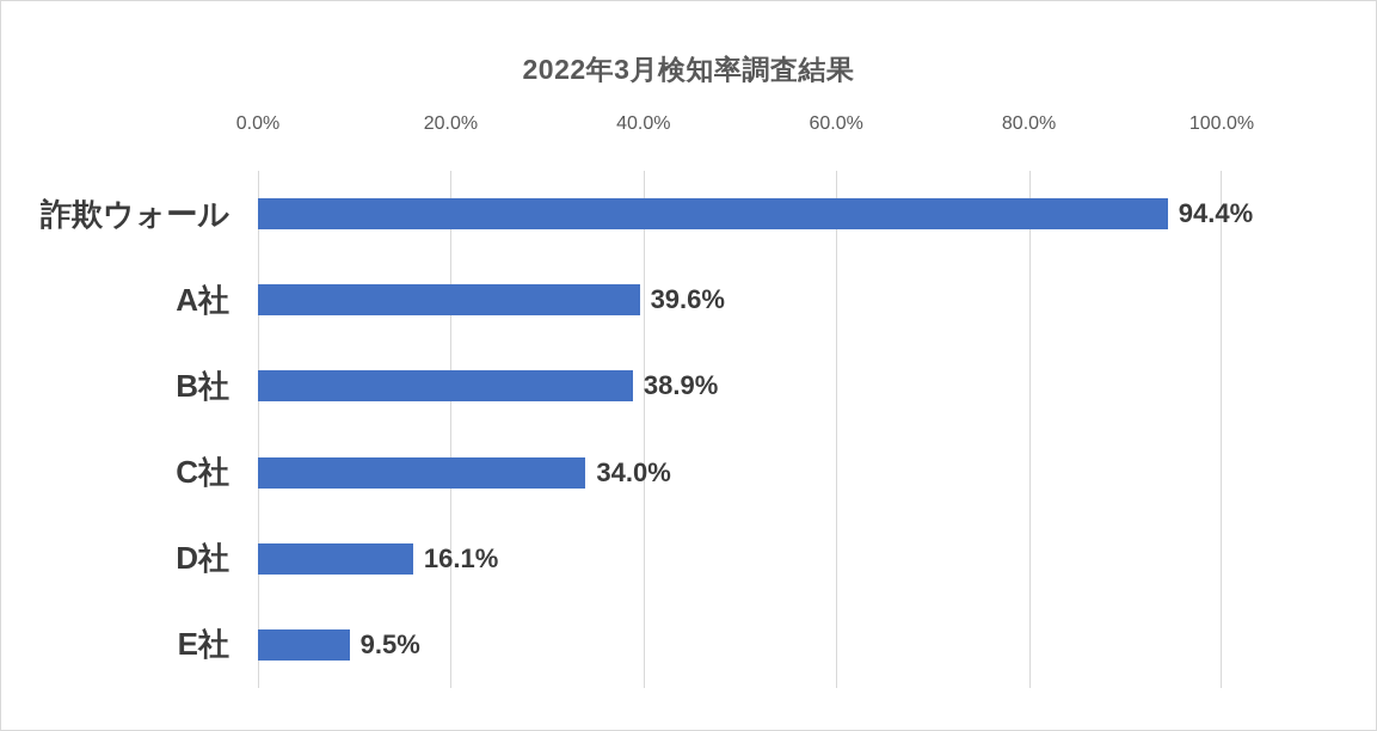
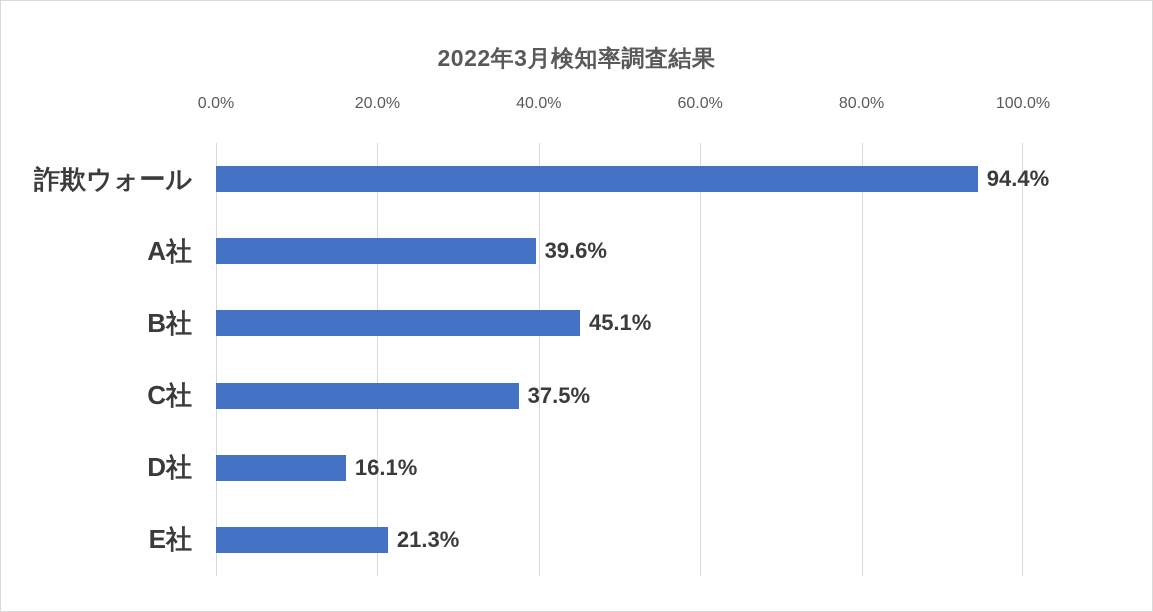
B社: 38.9% -> 45.1%
C社: 34.0% -> 37.5%
E社: 9.5% -> 21.3%
